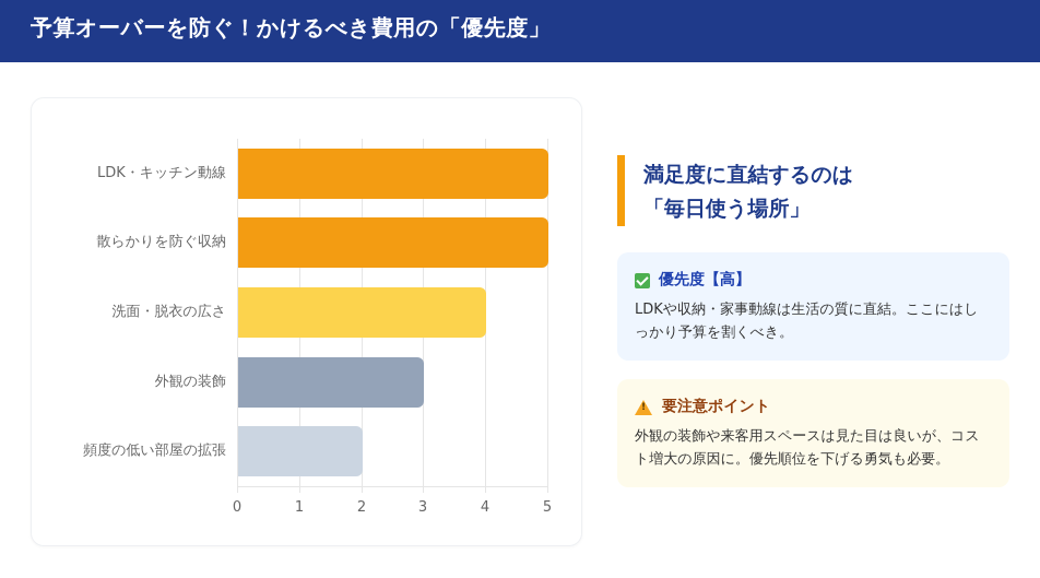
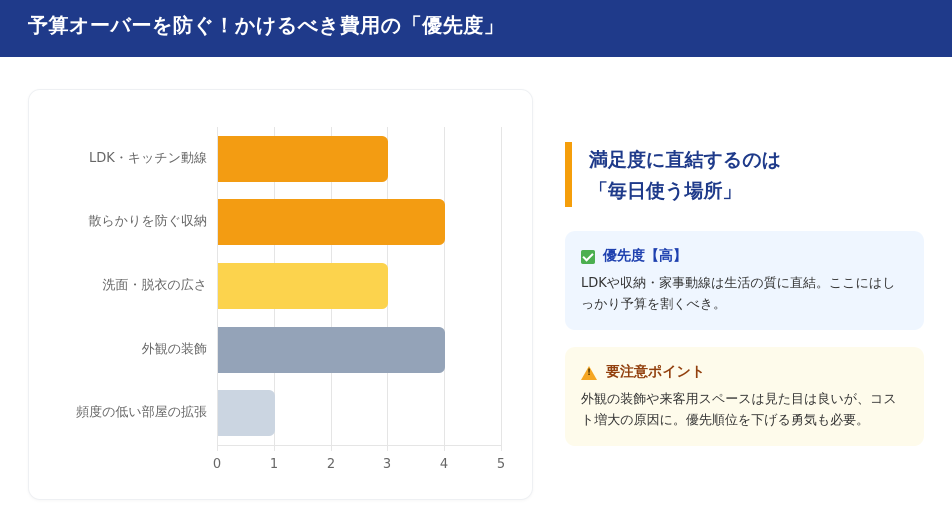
LDK・キッチン動線: 5 -> 3
散らかりを防ぐ収納: 5 -> 4
洗面・脱衣の広さ: 4 -> 3
外観の装飾: 3 -> 4
頻度の低い部屋の拡張: 2 -> 1
